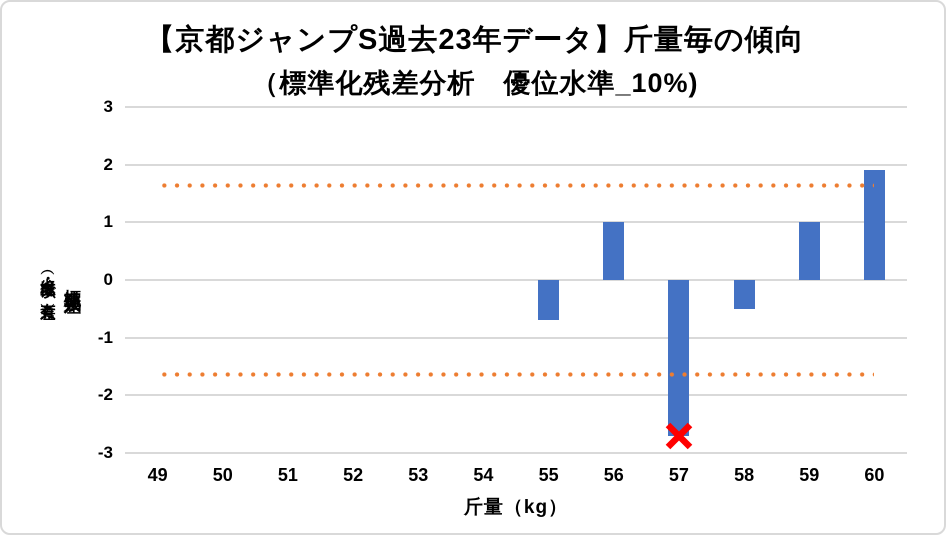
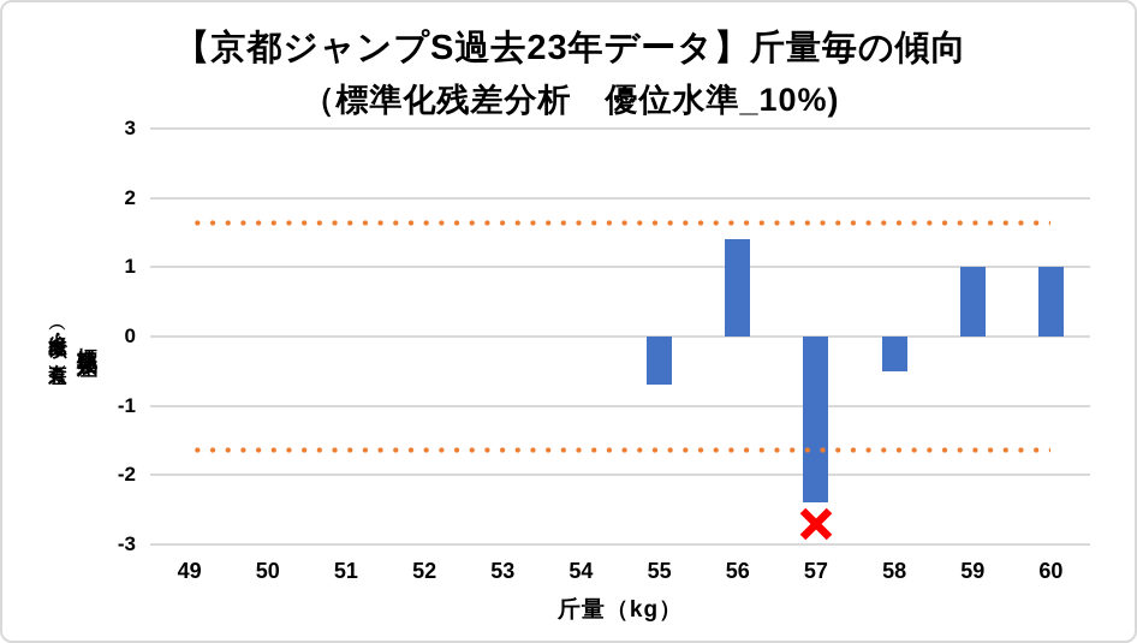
56: 1.0 -> 1.4
57: -2.7 -> -2.4
60: 1.9 -> 1.0
